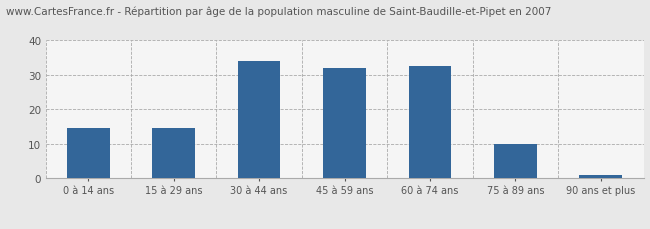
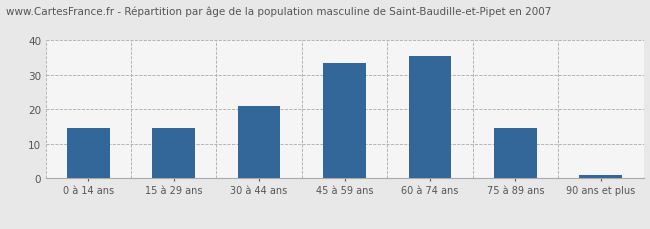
30 à 44 ans: 34.0 -> 21.0
45 à 59 ans: 32.0 -> 33.5
60 à 74 ans: 32.5 -> 35.5
75 à 89 ans: 10.0 -> 14.5
